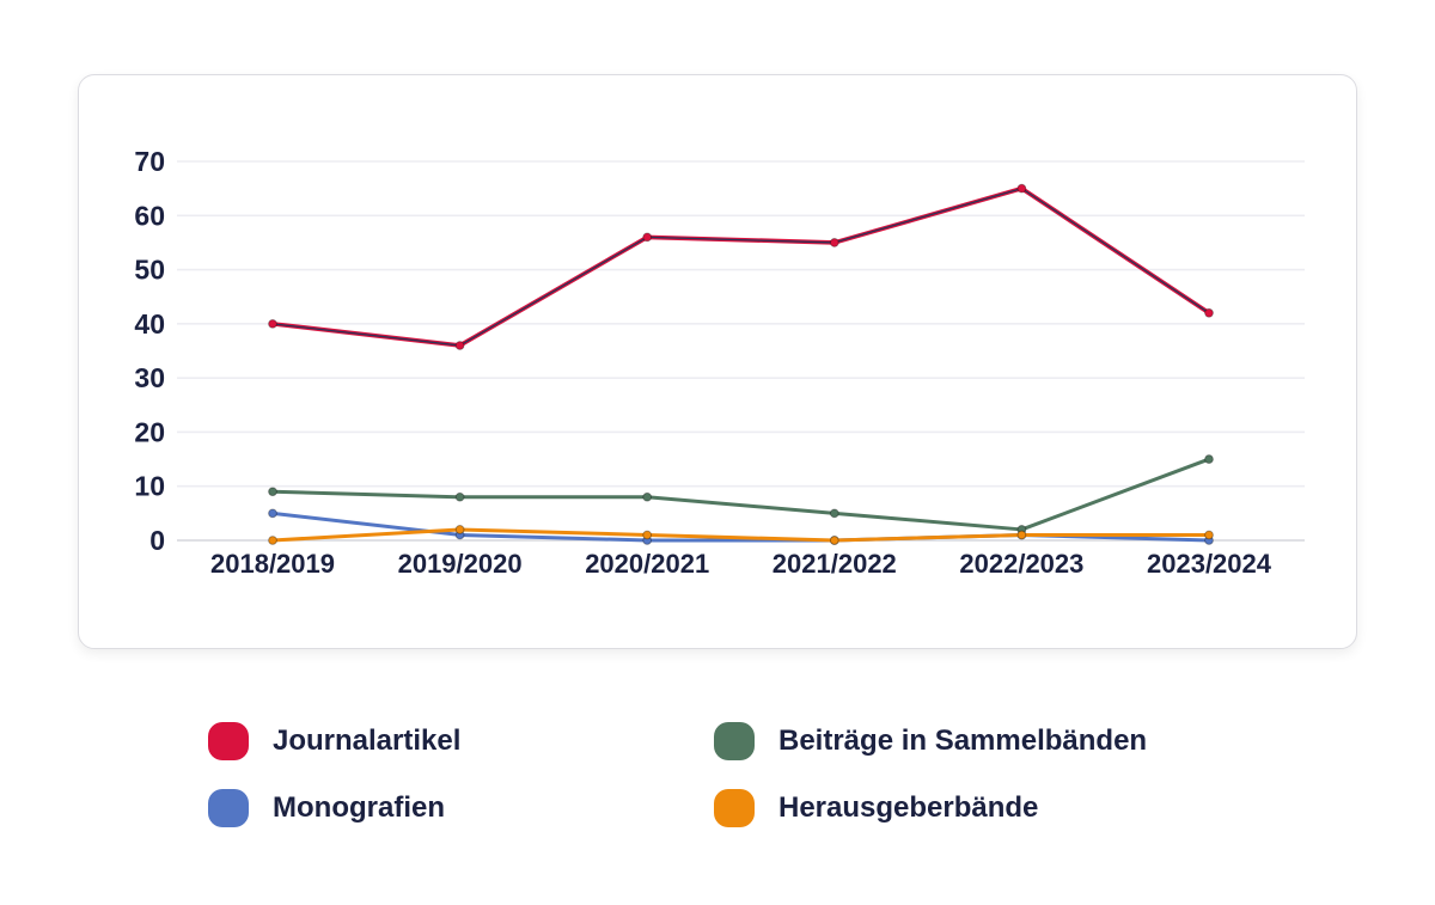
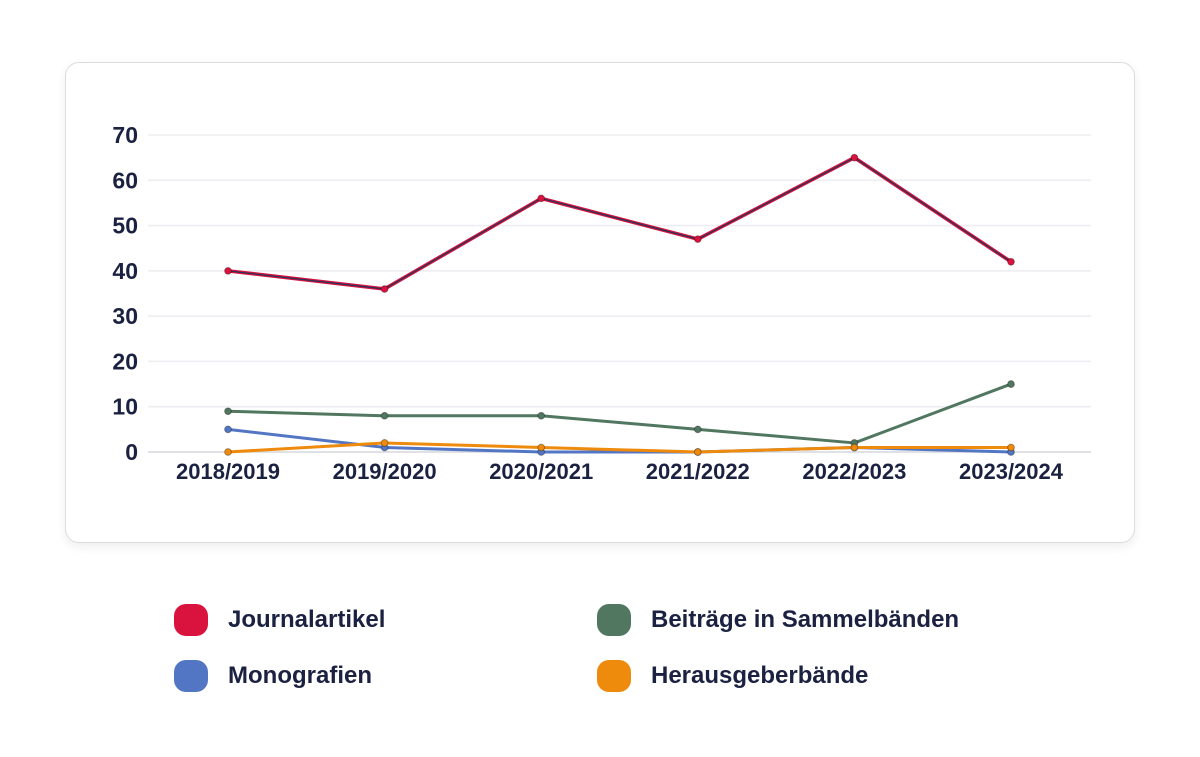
Journalartikel/2021/2022: 55 -> 47
